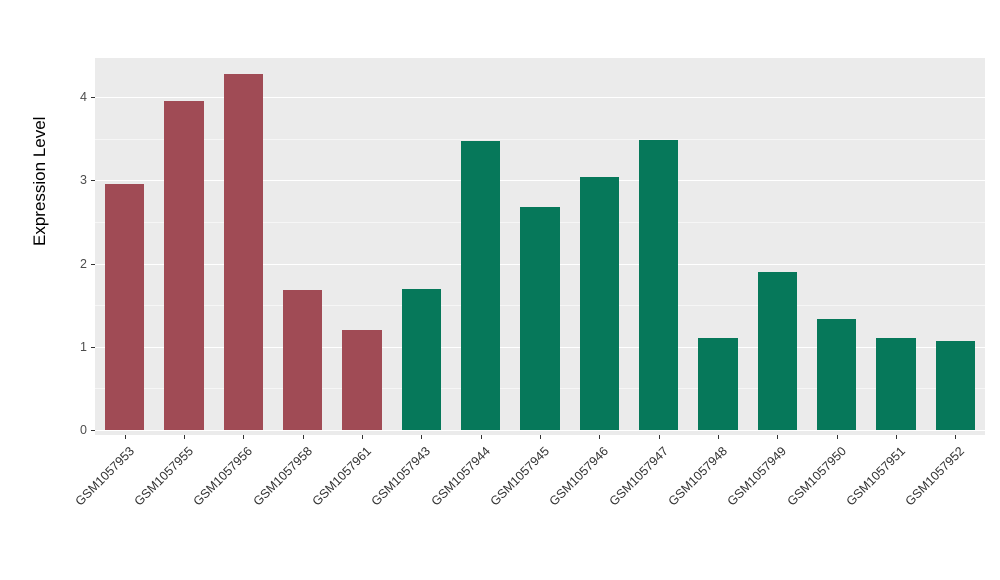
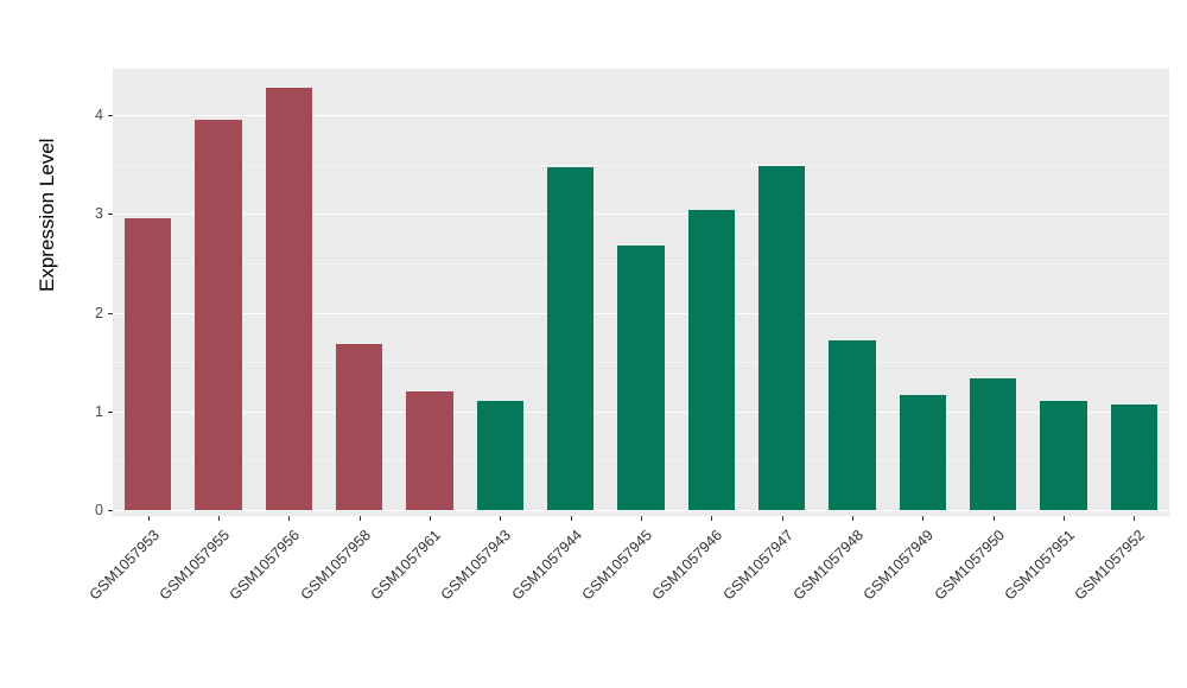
GSM1057943: 1.7 -> 1.1
GSM1057948: 1.1 -> 1.7
GSM1057949: 1.9 -> 1.2
